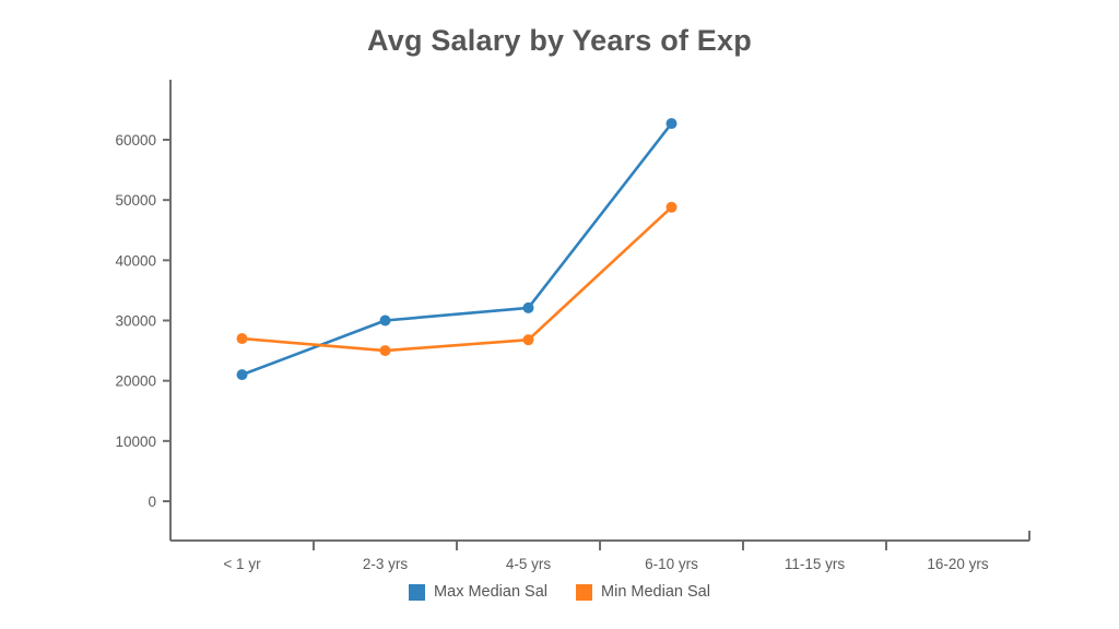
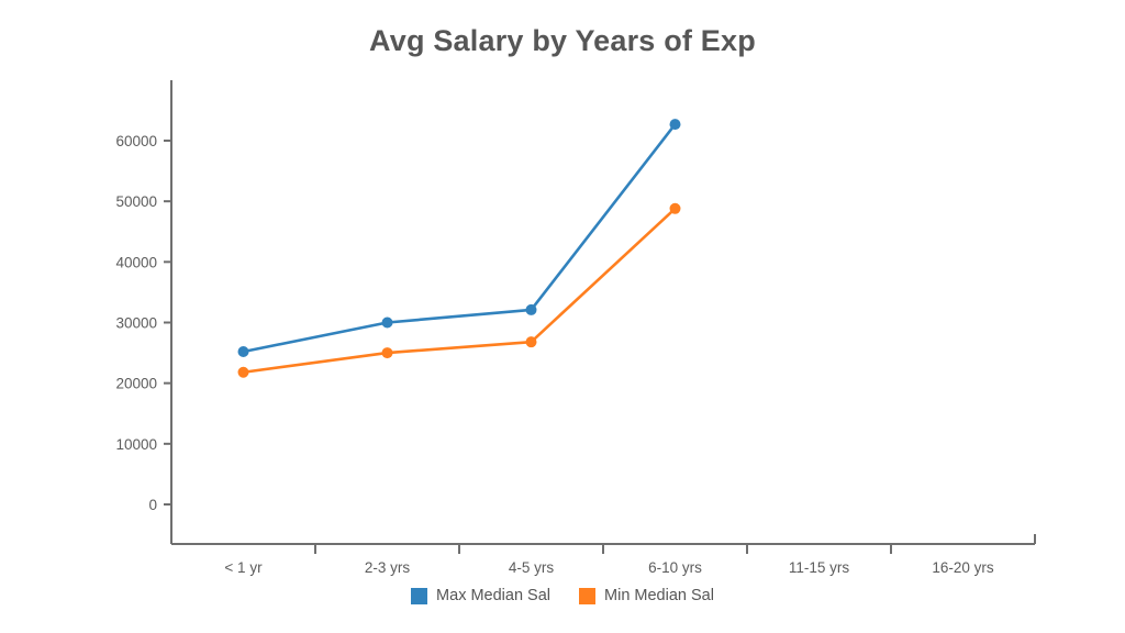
Max Median Sal/< 1 yr: 21000 -> 25000
Min Median Sal/< 1 yr: 27000 -> 22000
